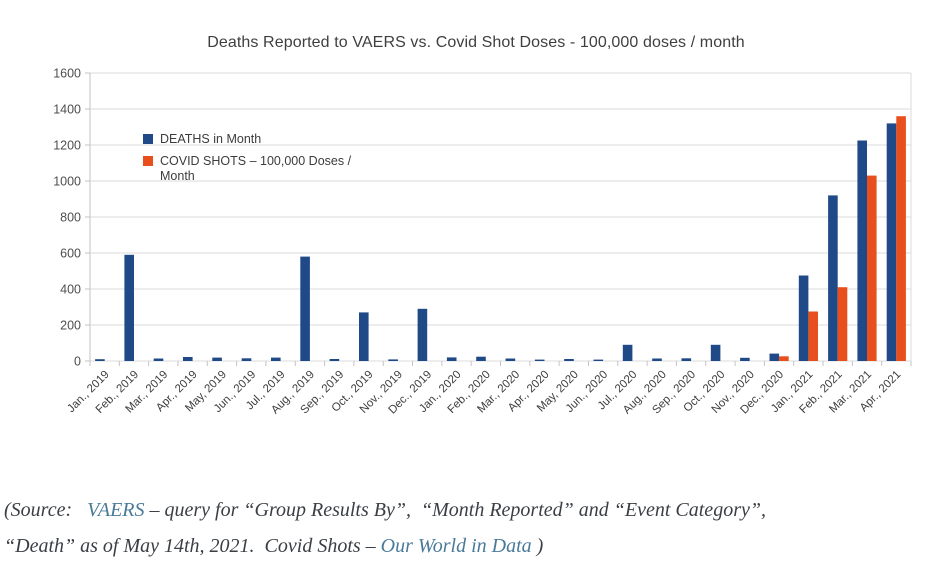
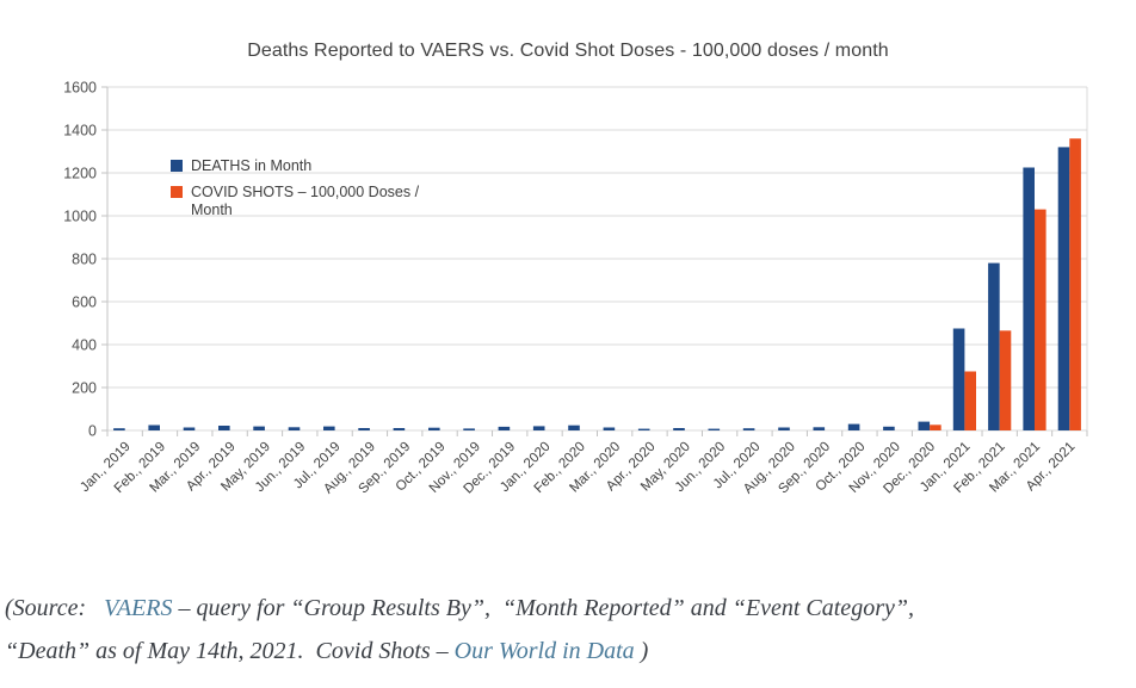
DEATHS in Month/Feb., 2019: 590 -> 20
DEATHS in Month/Aug., 2019: 580 -> 10
DEATHS in Month/Oct., 2019: 270 -> 10
DEATHS in Month/Dec., 2019: 290 -> 20
DEATHS in Month/Jul., 2020: 90 -> 10
DEATHS in Month/Oct., 2020: 90 -> 30
DEATHS in Month/Feb., 2021: 920 -> 780
COVID SHOTS – 100,000 Doses / Month/Feb., 2021: 410 -> 460
